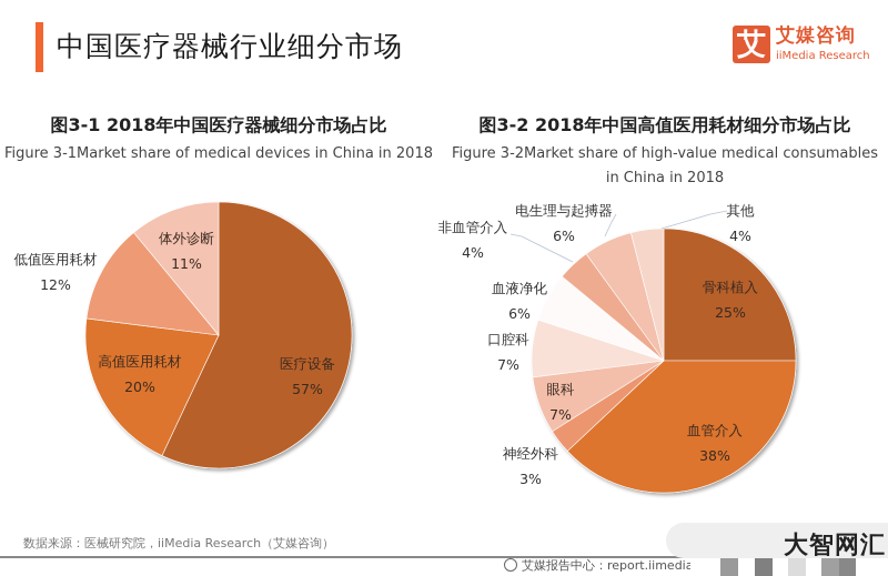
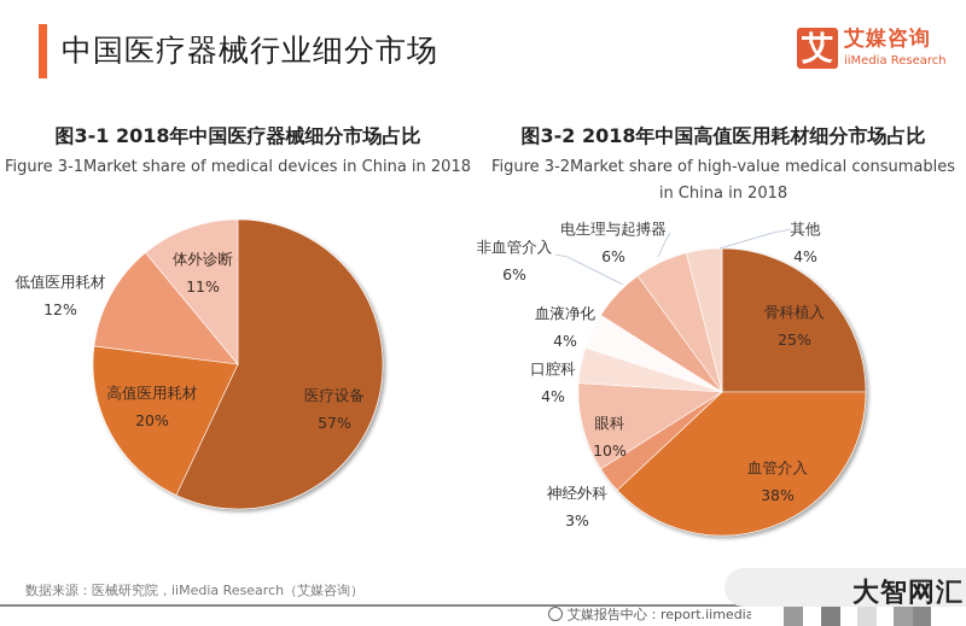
图3-2 2018年中国高值医用耗材细分市场占比/眼科: 7% -> 10%
图3-2 2018年中国高值医用耗材细分市场占比/口腔科: 7% -> 4%
图3-2 2018年中国高值医用耗材细分市场占比/血液净化: 6% -> 4%
图3-2 2018年中国高值医用耗材细分市场占比/非血管介入: 4% -> 6%
